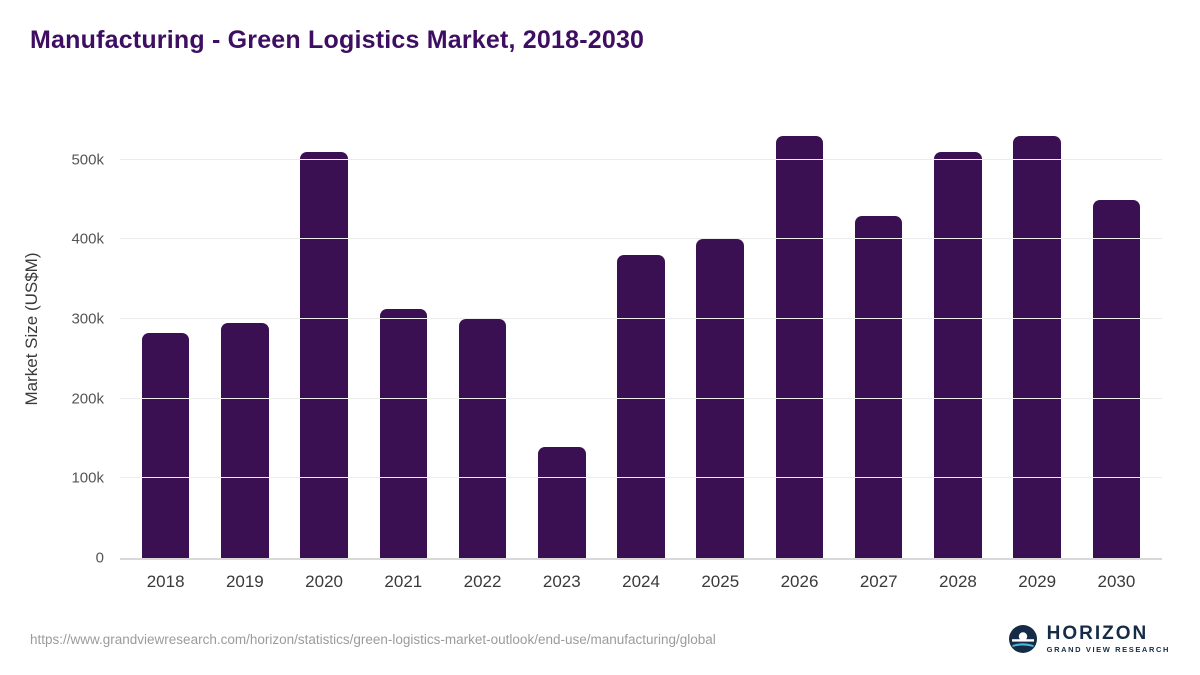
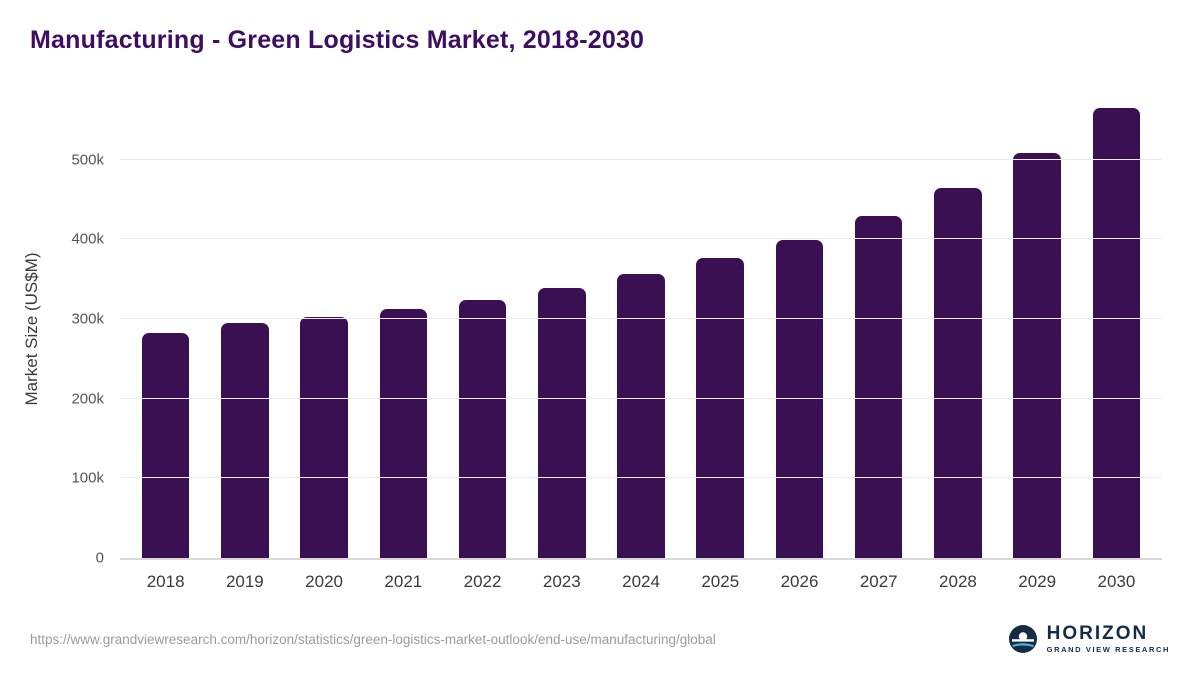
2020: 510k -> 300k
2022: 300k -> 320k
2023: 140k -> 340k
2024: 380k -> 360k
2025: 400k -> 380k
2026: 530k -> 400k
2028: 510k -> 460k
2029: 530k -> 510k
2030: 450k -> 560k
